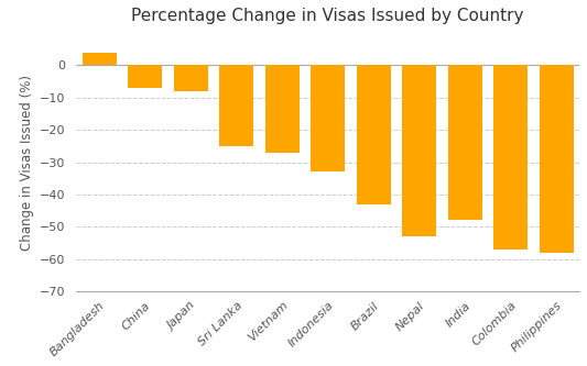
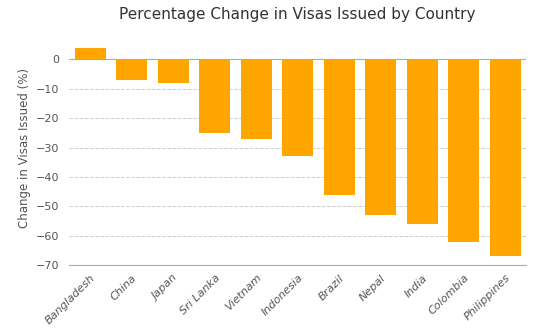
Brazil: -43 -> -46
India: -48 -> -56
Colombia: -57 -> -62
Philippines: -58 -> -67
